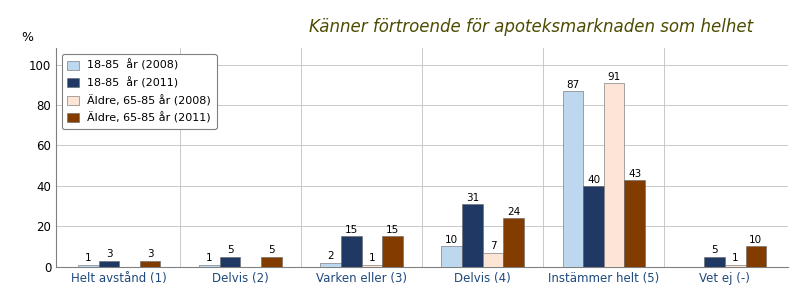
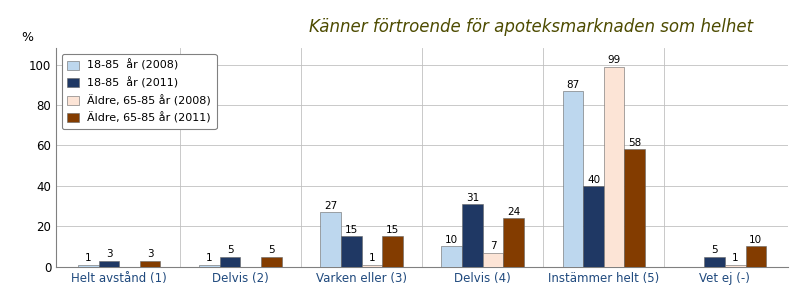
18-85 år (2008)/Varken eller (3): 2 -> 27
Äldre, 65-85 år (2008)/Instämmer helt (5): 91 -> 99
Äldre, 65-85 år (2011)/Instämmer helt (5): 43 -> 58
